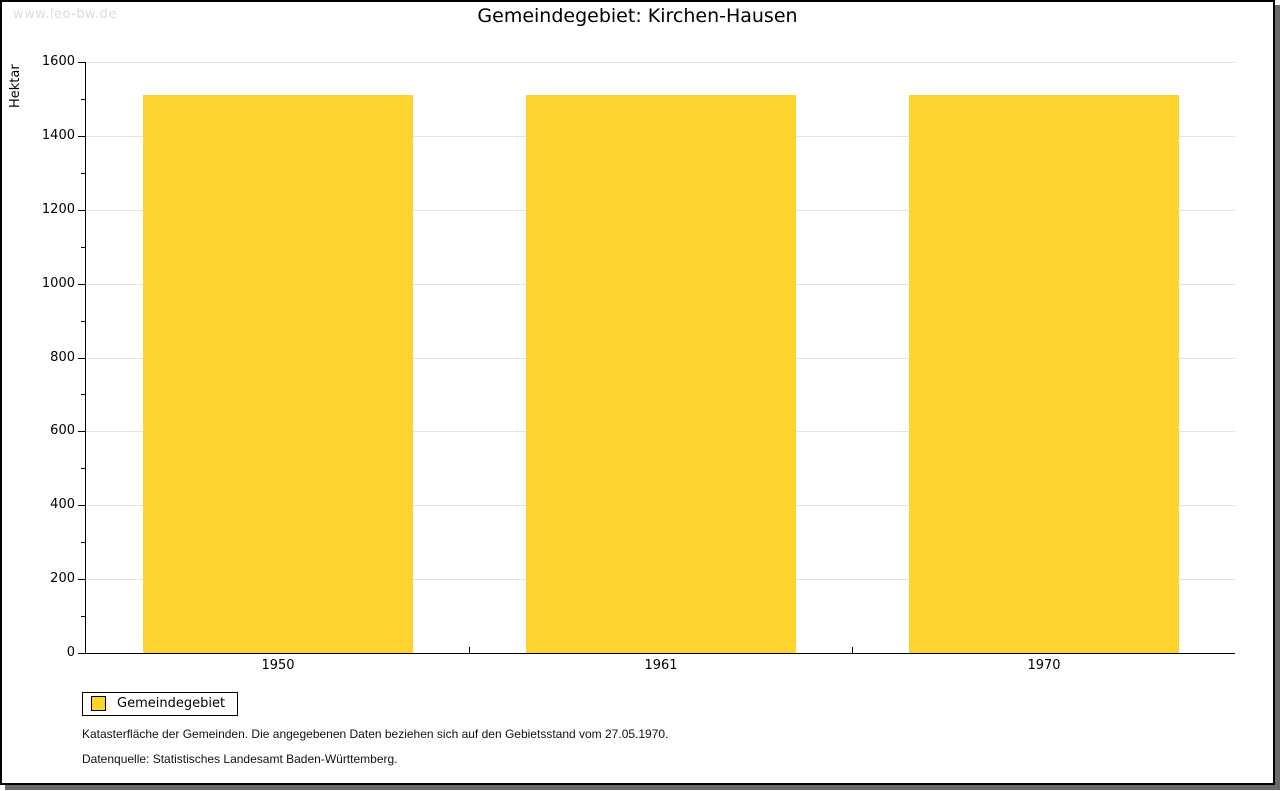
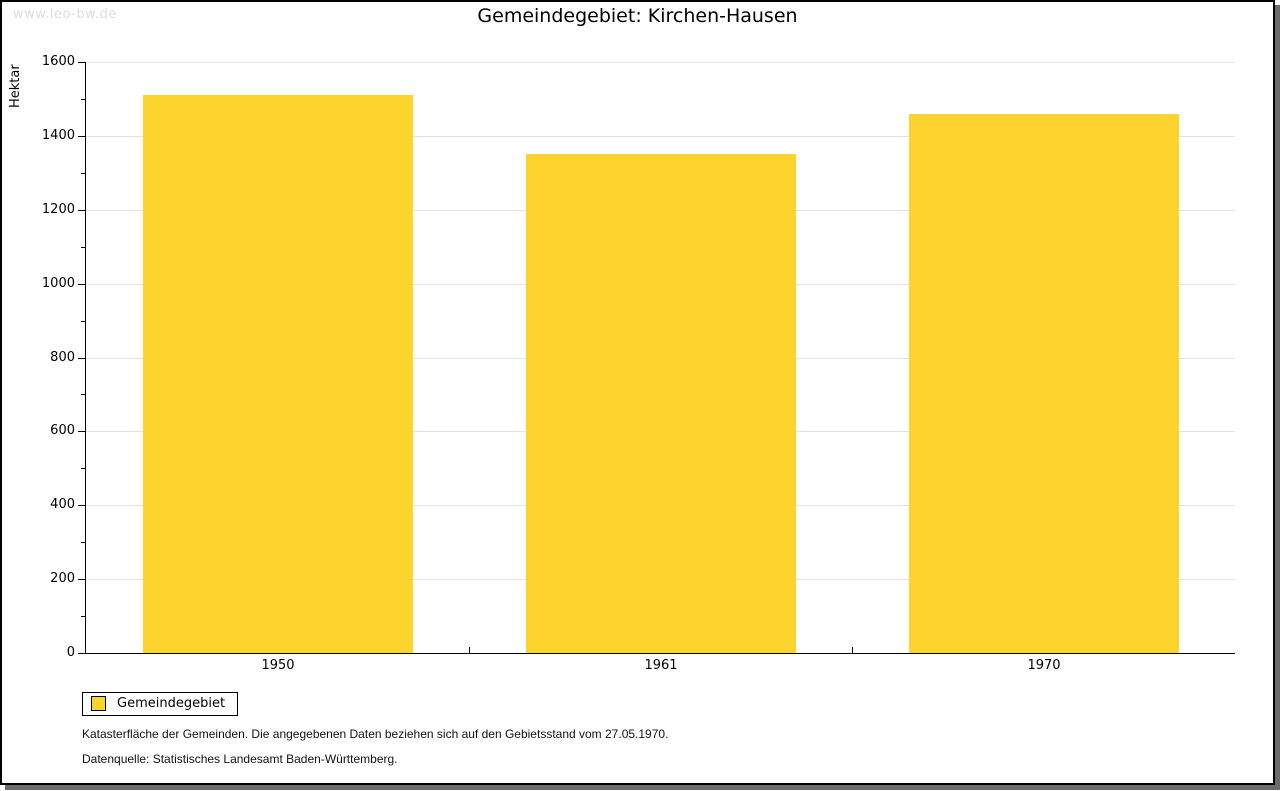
1961: 1510 -> 1350
1970: 1510 -> 1460
